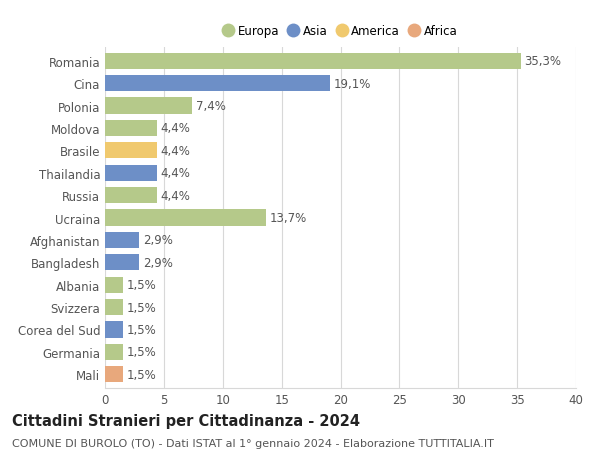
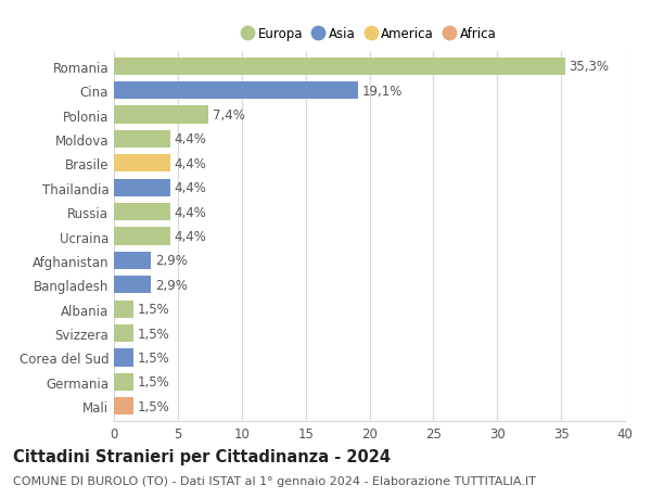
Ucraina: 13,7% -> 4,4%
